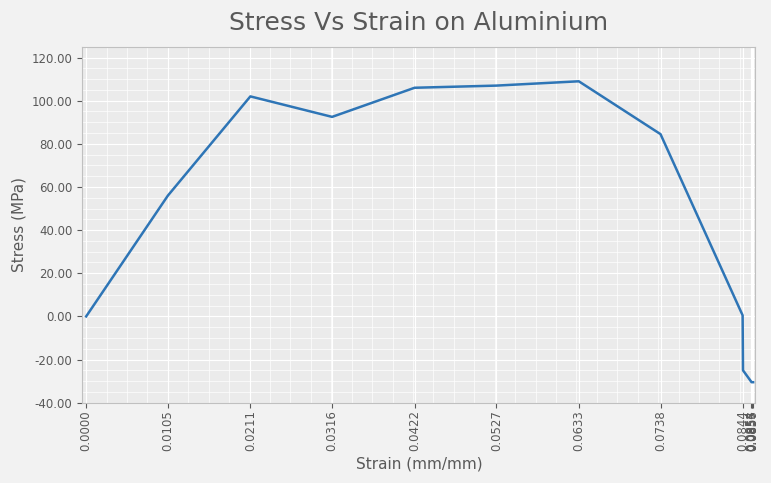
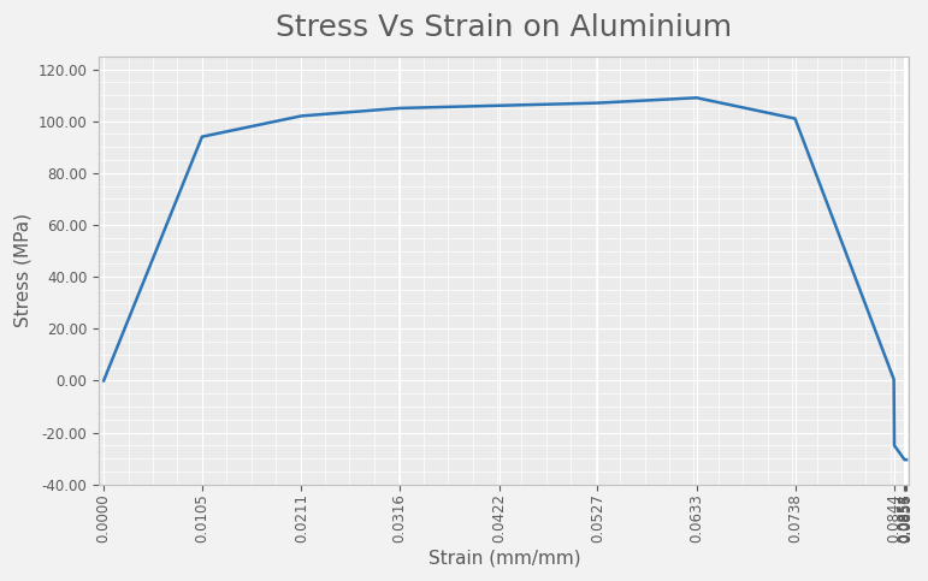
0.0105: 56.0 -> 94.0
0.0316: 92.5 -> 105.0
0.0738: 84.5 -> 101.0
